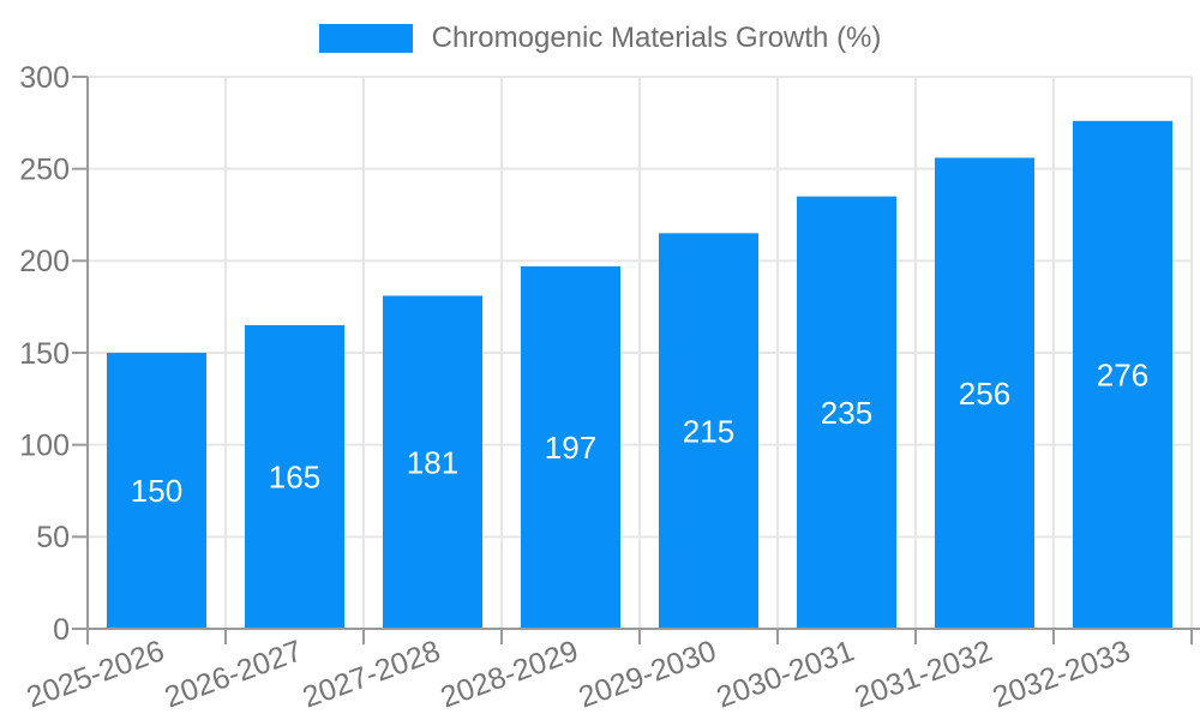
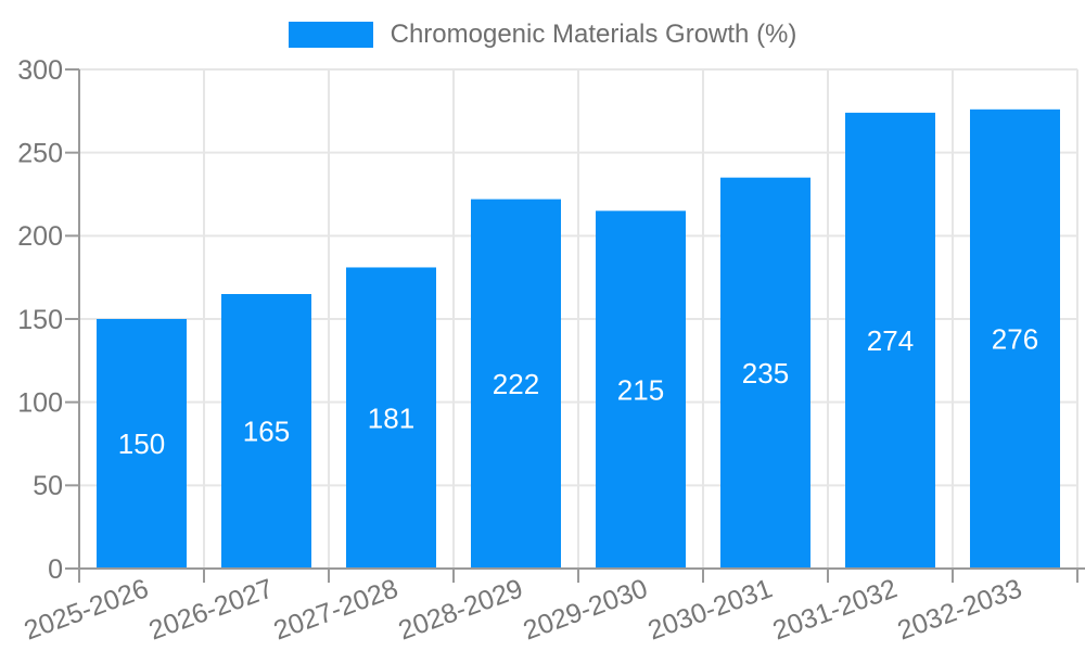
2028-2029: 197 -> 222
2031-2032: 256 -> 274
